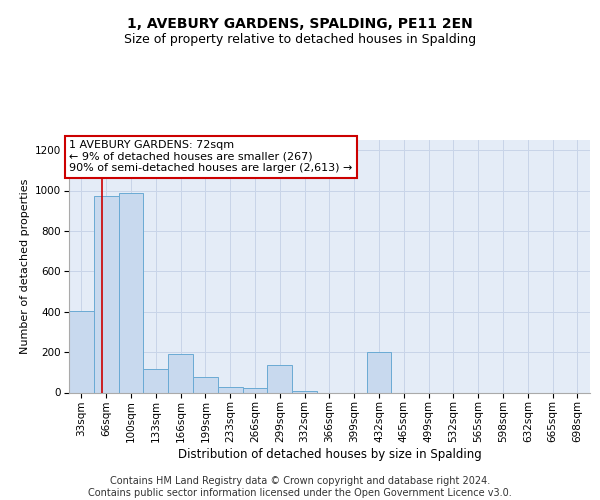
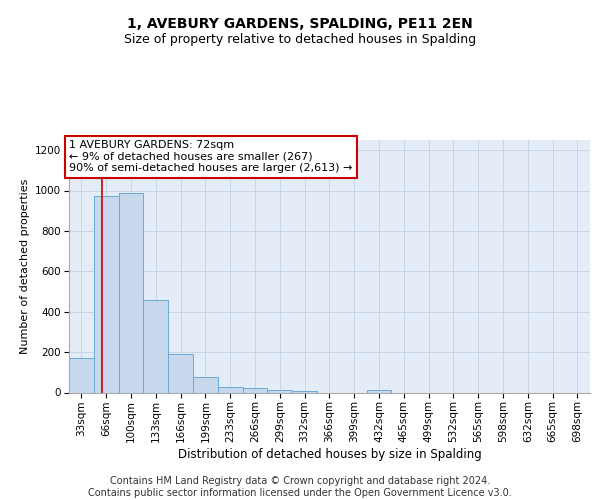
33sqm: 405 -> 170
133sqm: 115 -> 460
299sqm: 135 -> 14
432sqm: 200 -> 14
